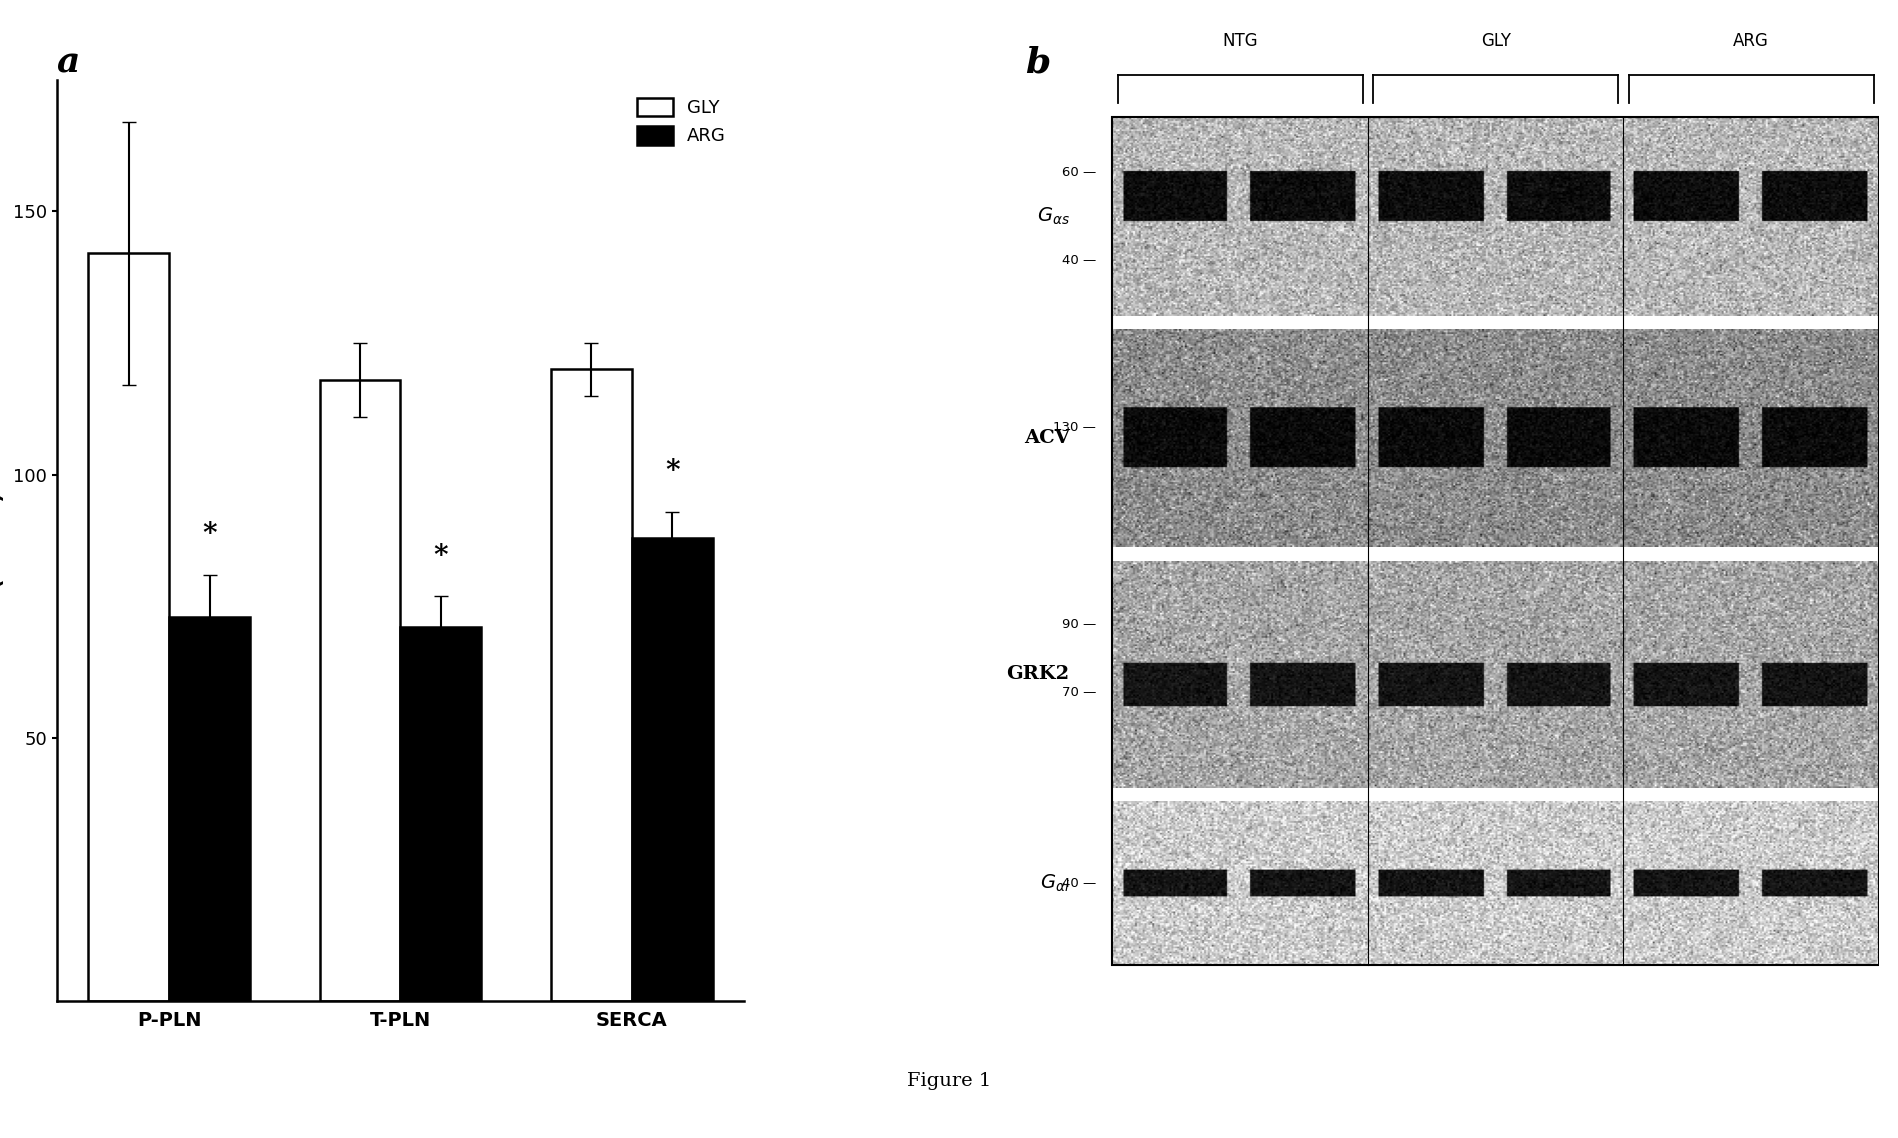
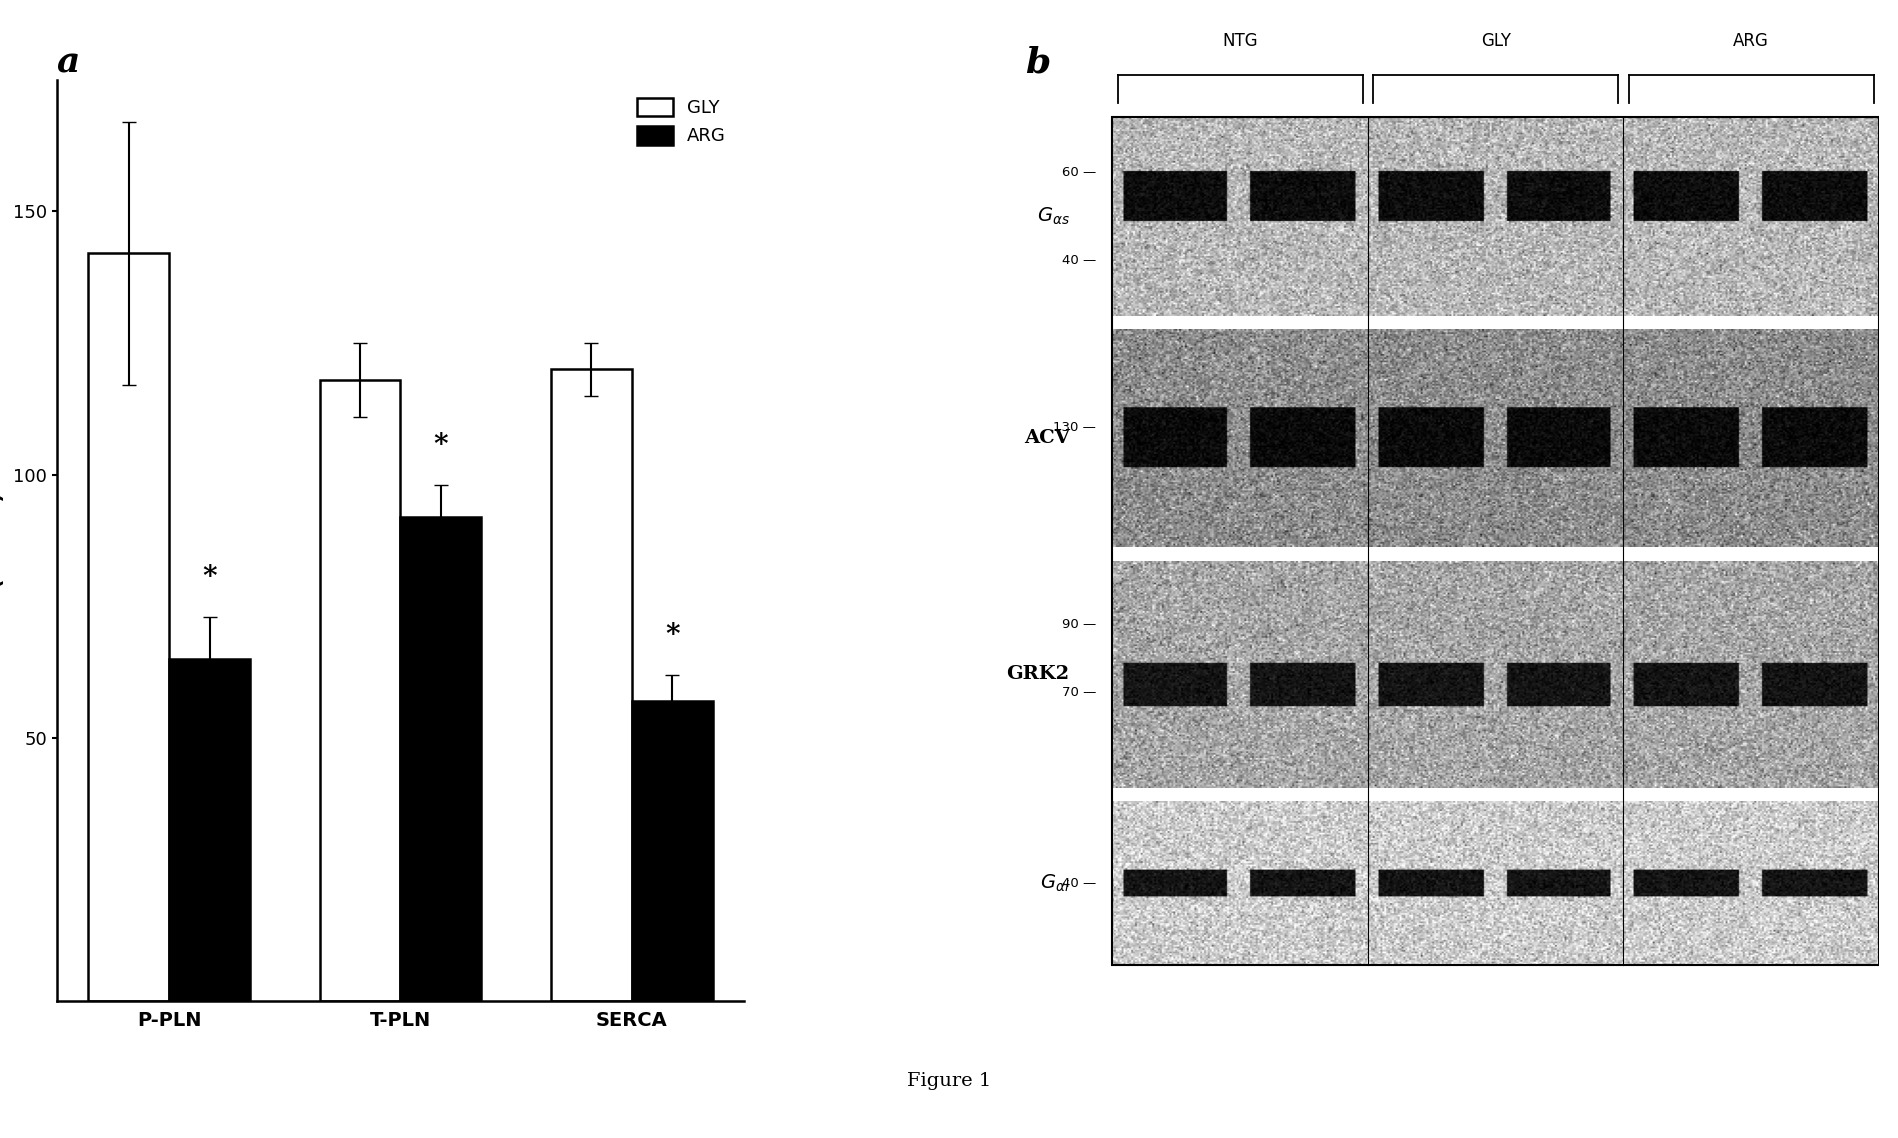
ARG/P-PLN: 73 -> 65
ARG/T-PLN: 71 -> 92
ARG/SERCA: 88 -> 57
